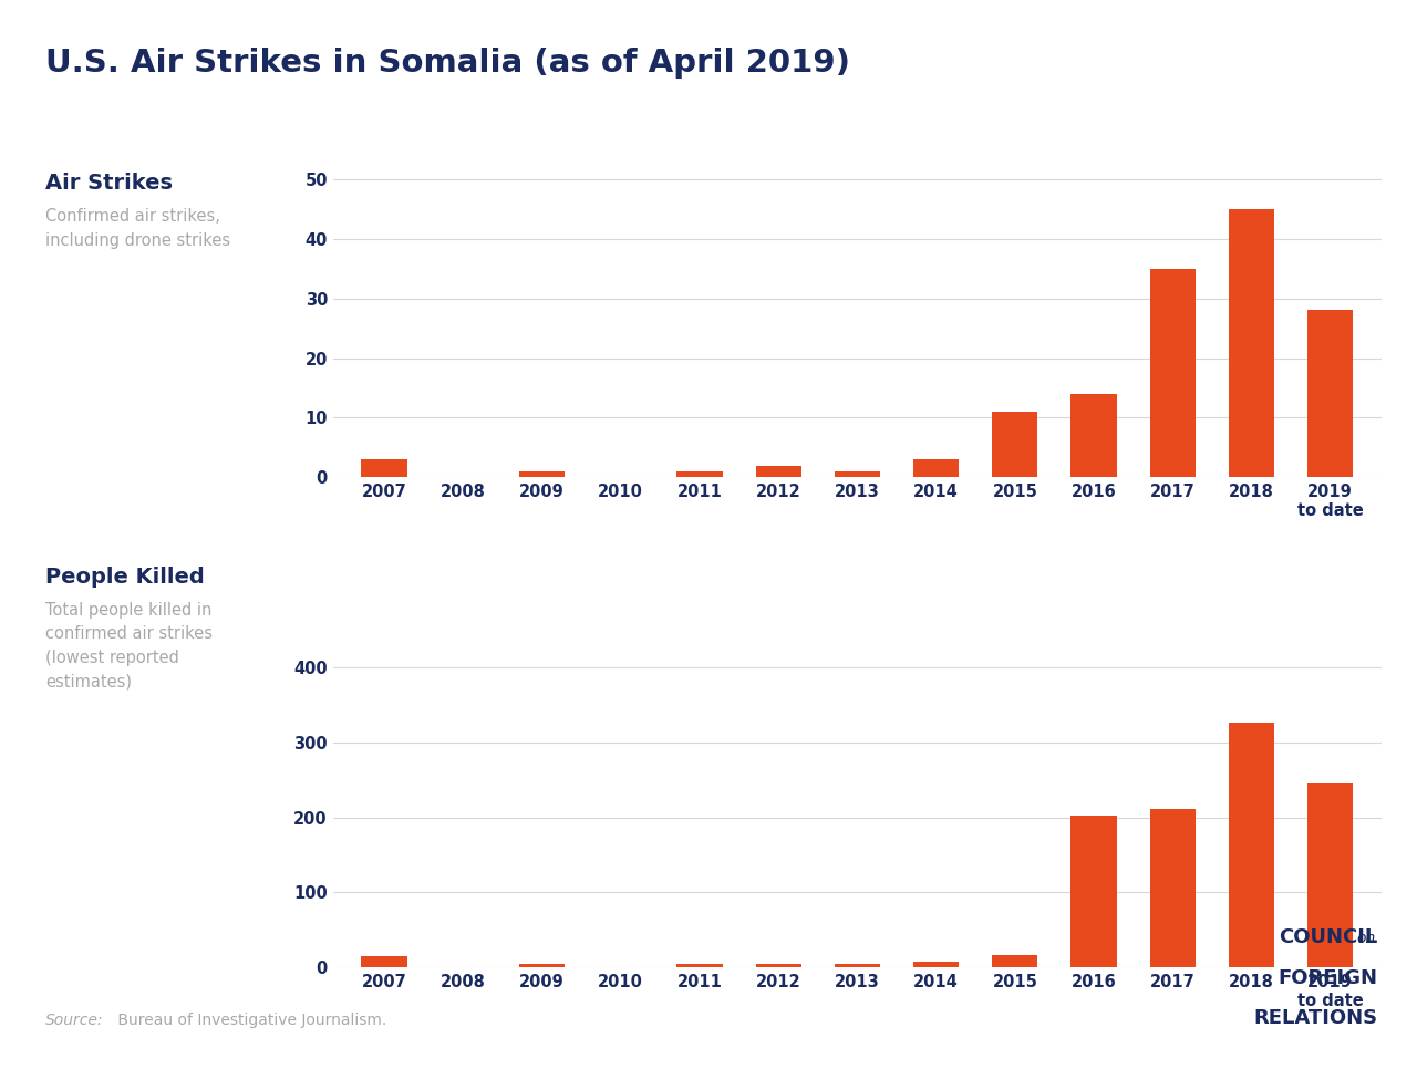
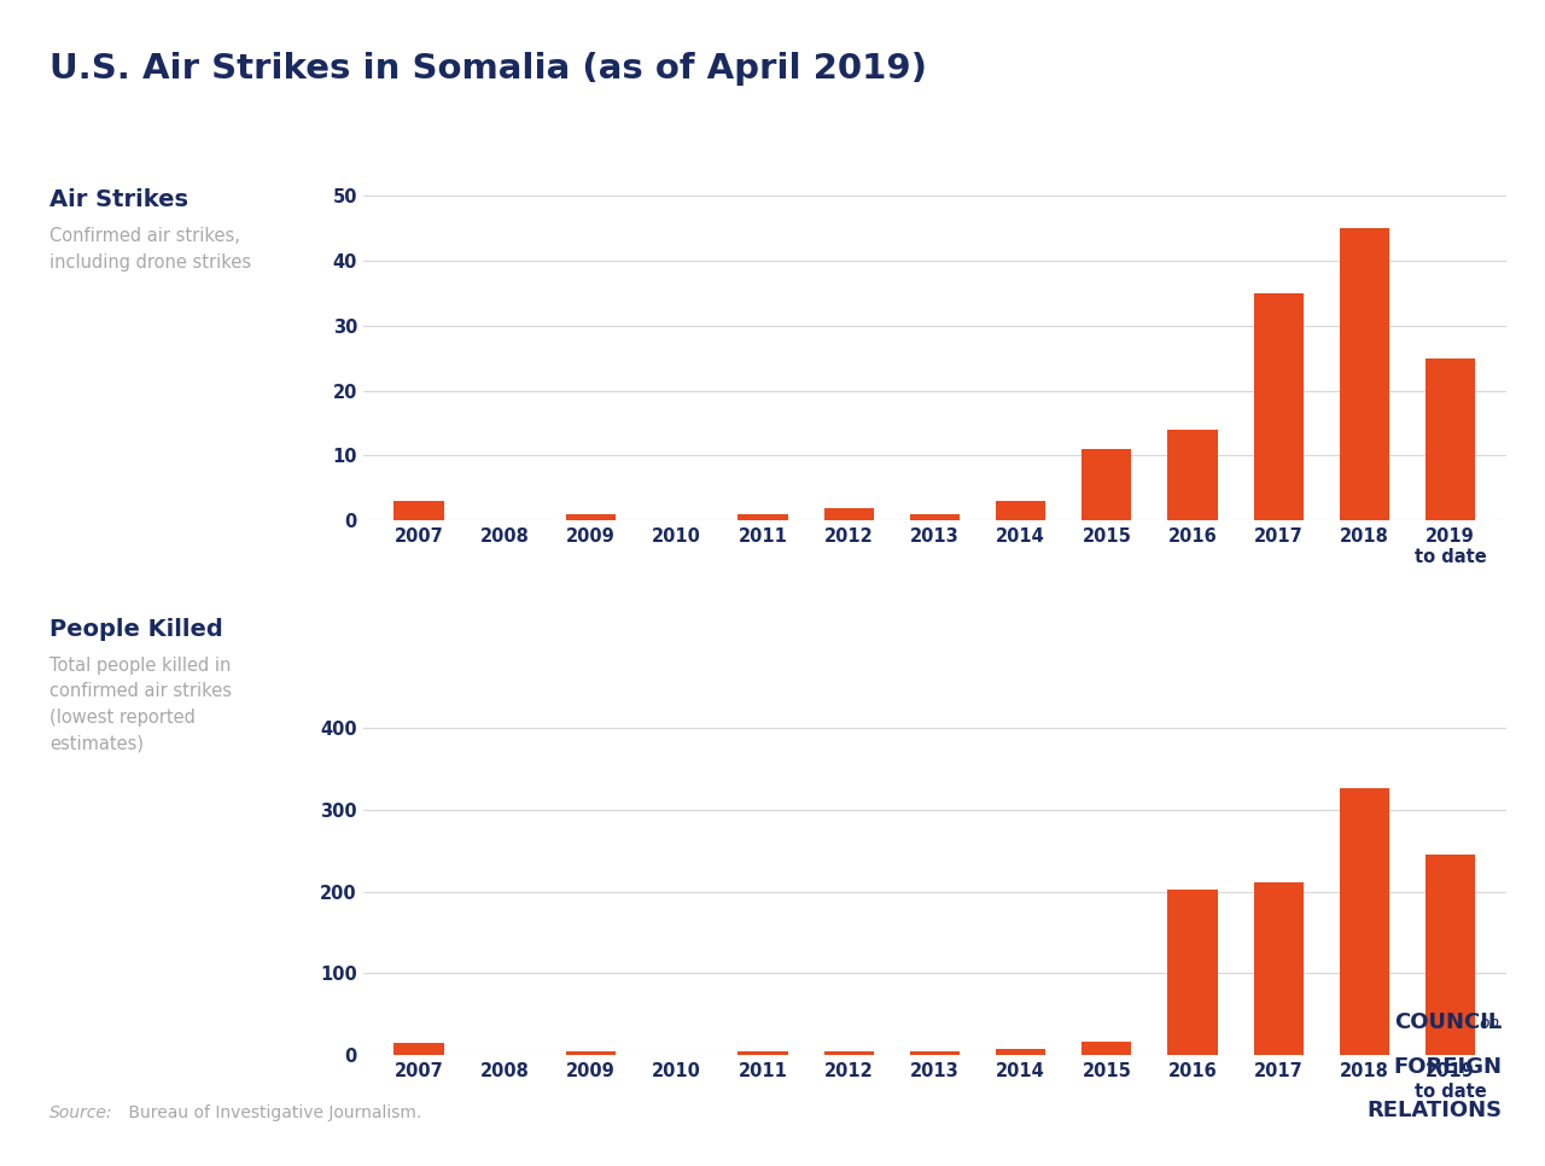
2019 to date: 28 -> 25
